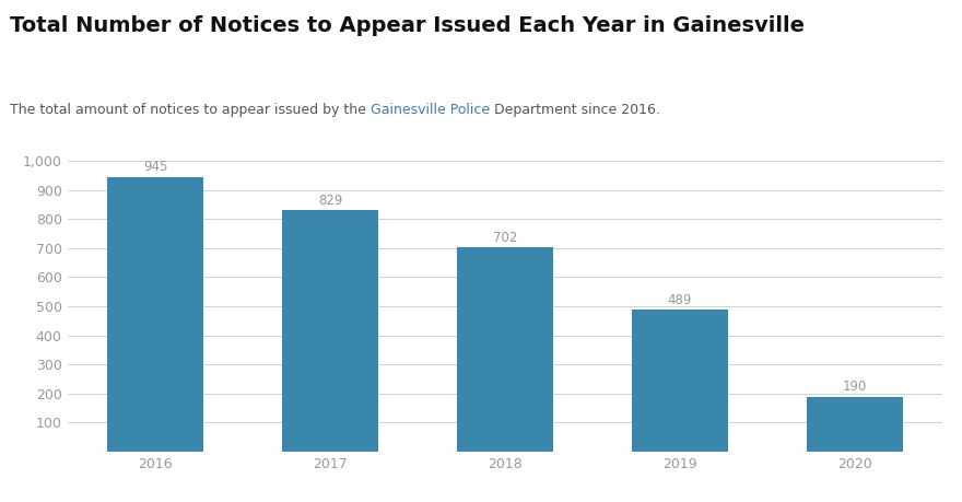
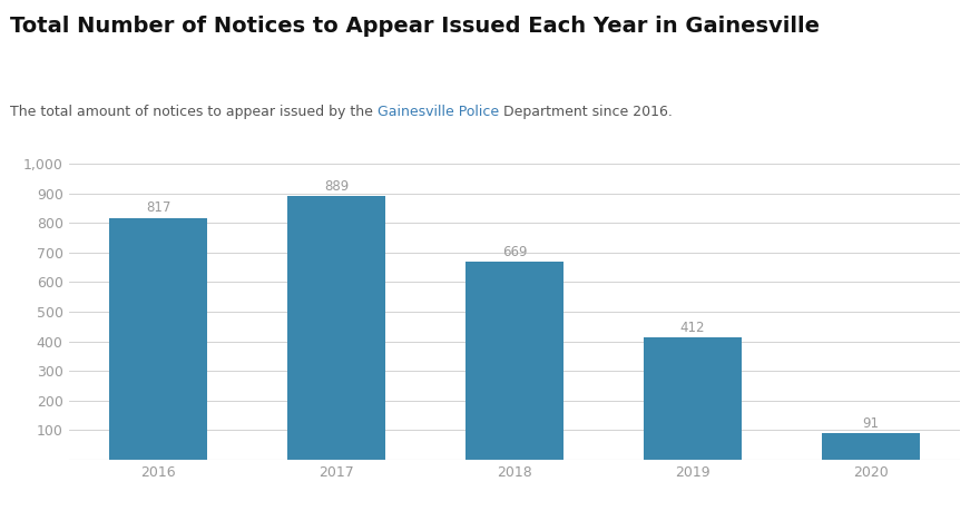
2016: 945 -> 817
2017: 829 -> 889
2018: 702 -> 669
2019: 489 -> 412
2020: 190 -> 91
